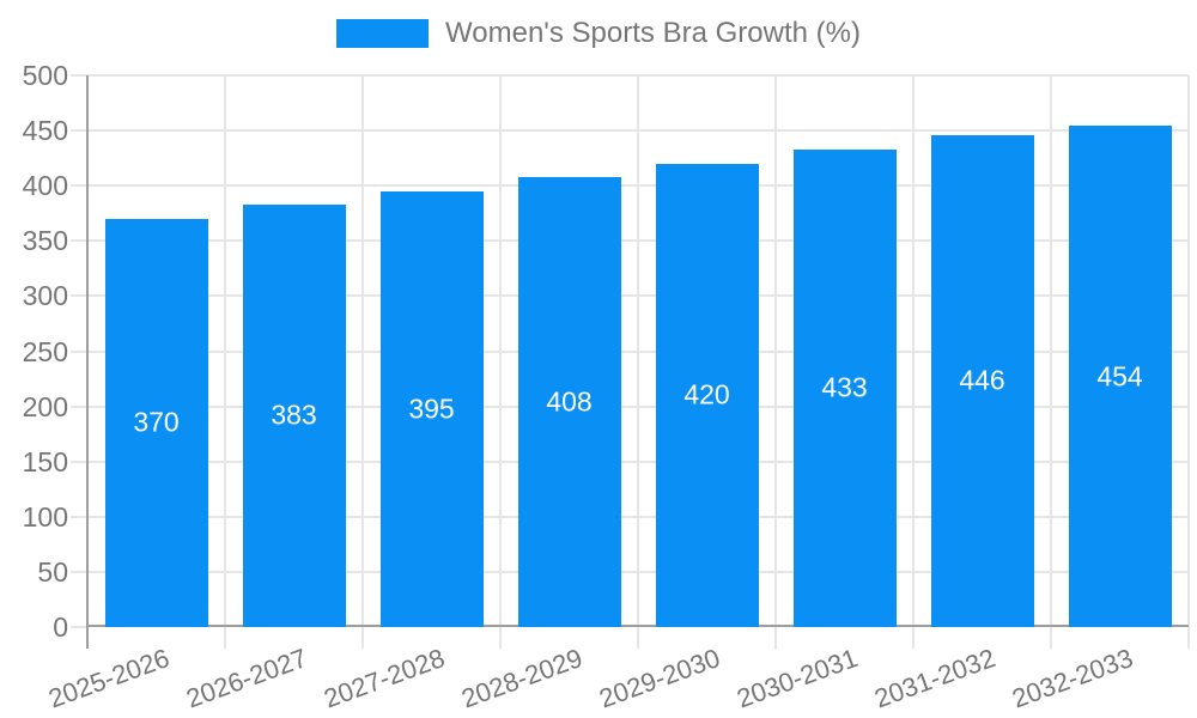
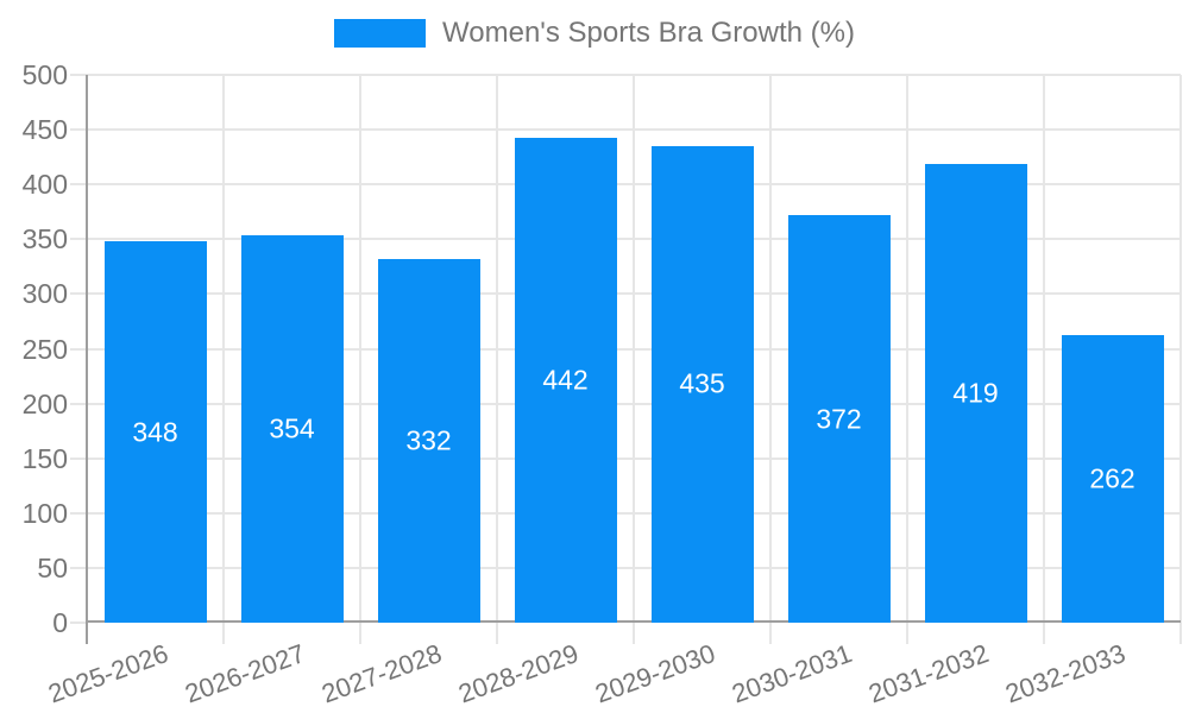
2025-2026: 370 -> 348
2026-2027: 383 -> 354
2027-2028: 395 -> 332
2028-2029: 408 -> 442
2029-2030: 420 -> 435
2030-2031: 433 -> 372
2031-2032: 446 -> 419
2032-2033: 454 -> 262
